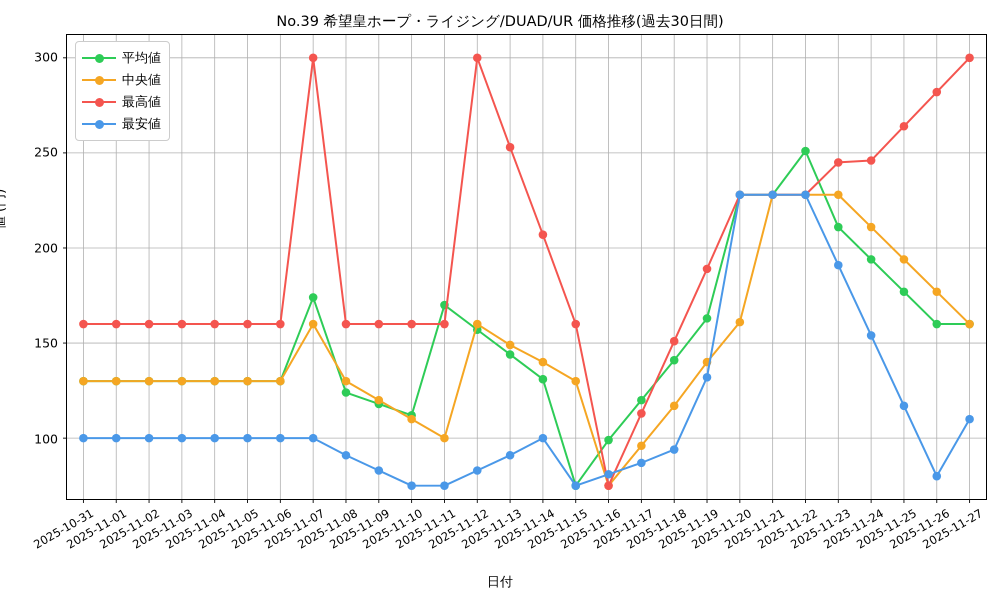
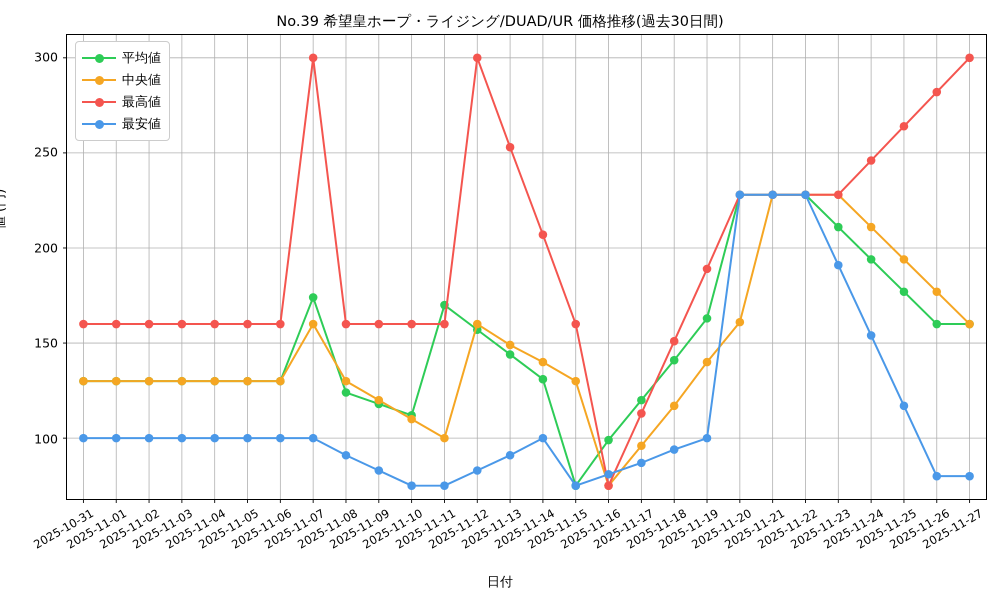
最安値/2025-11-19: 132 -> 100
平均値/2025-11-22: 251 -> 228
最高値/2025-11-23: 245 -> 228
最安値/2025-11-27: 110 -> 80
